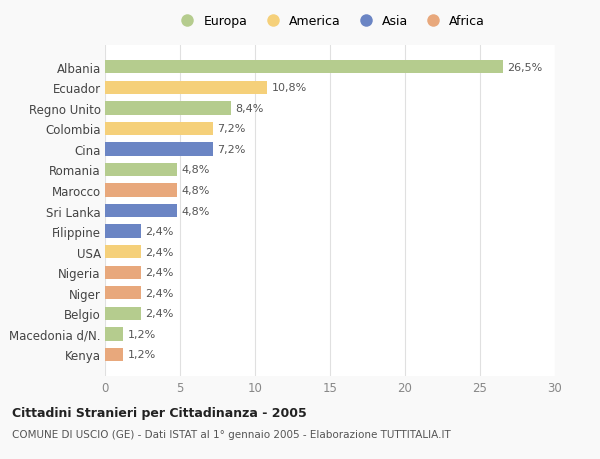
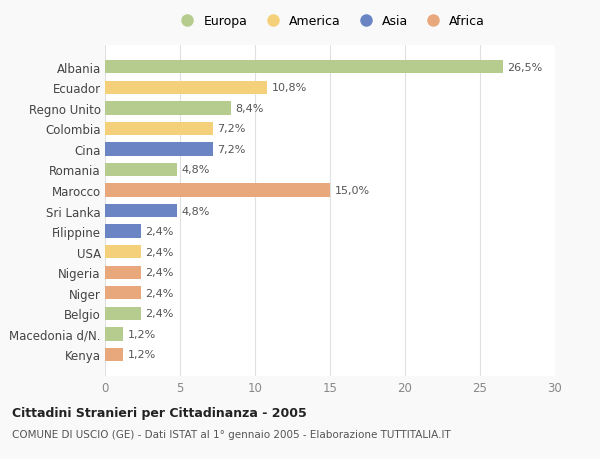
Marocco: 4,8% -> 15,0%
